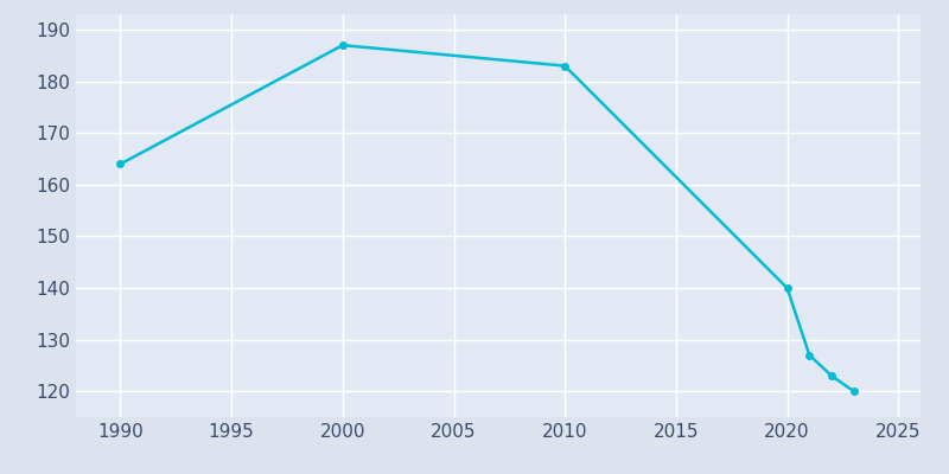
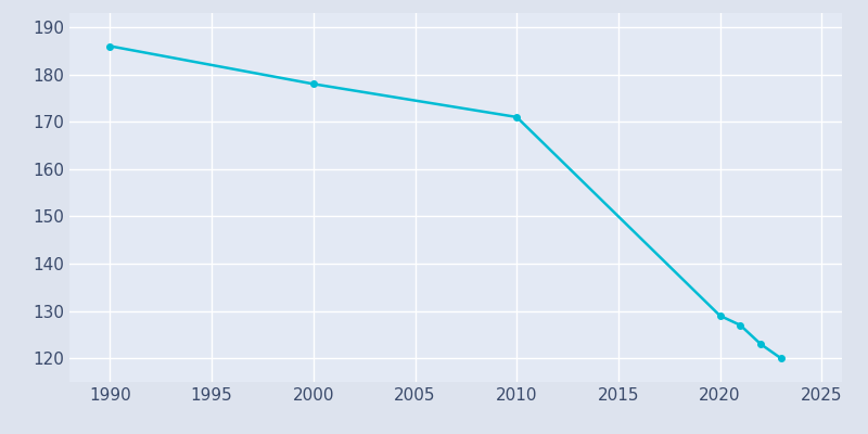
1990: 164 -> 186
2000: 187 -> 178
2010: 183 -> 171
2020: 140 -> 129
